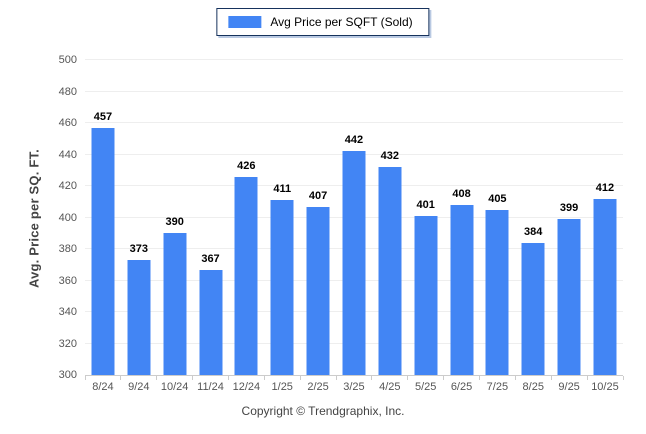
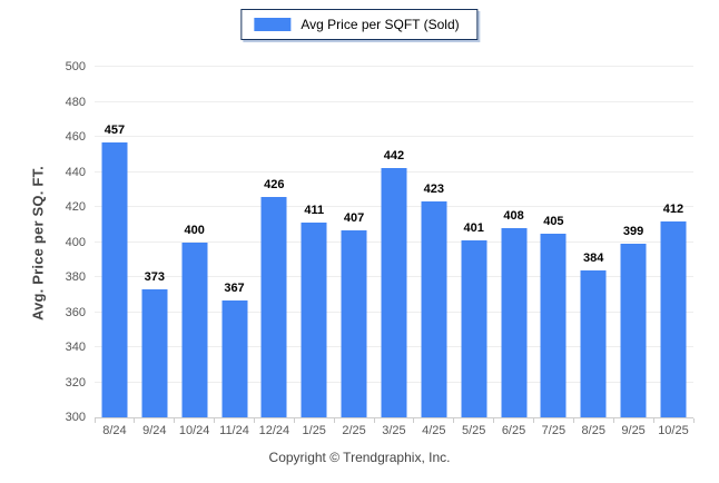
10/24: 390 -> 400
4/25: 432 -> 423
